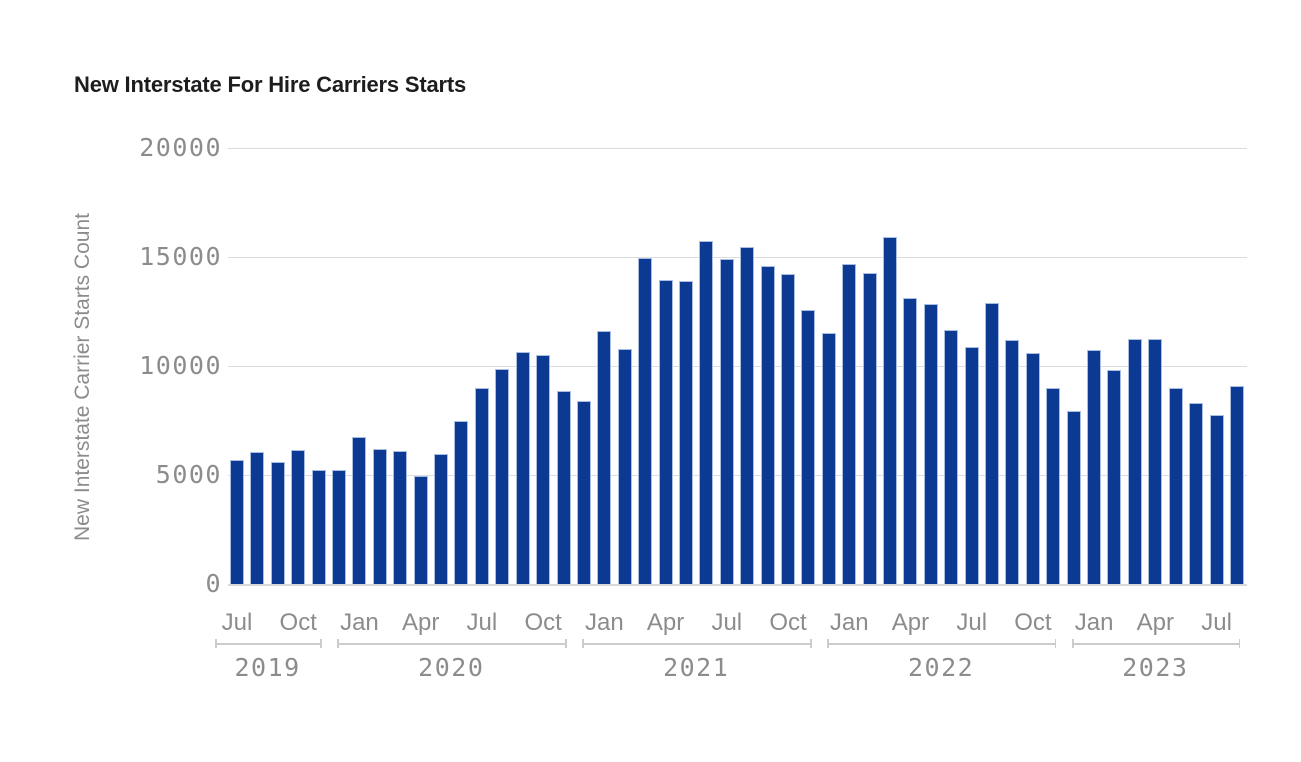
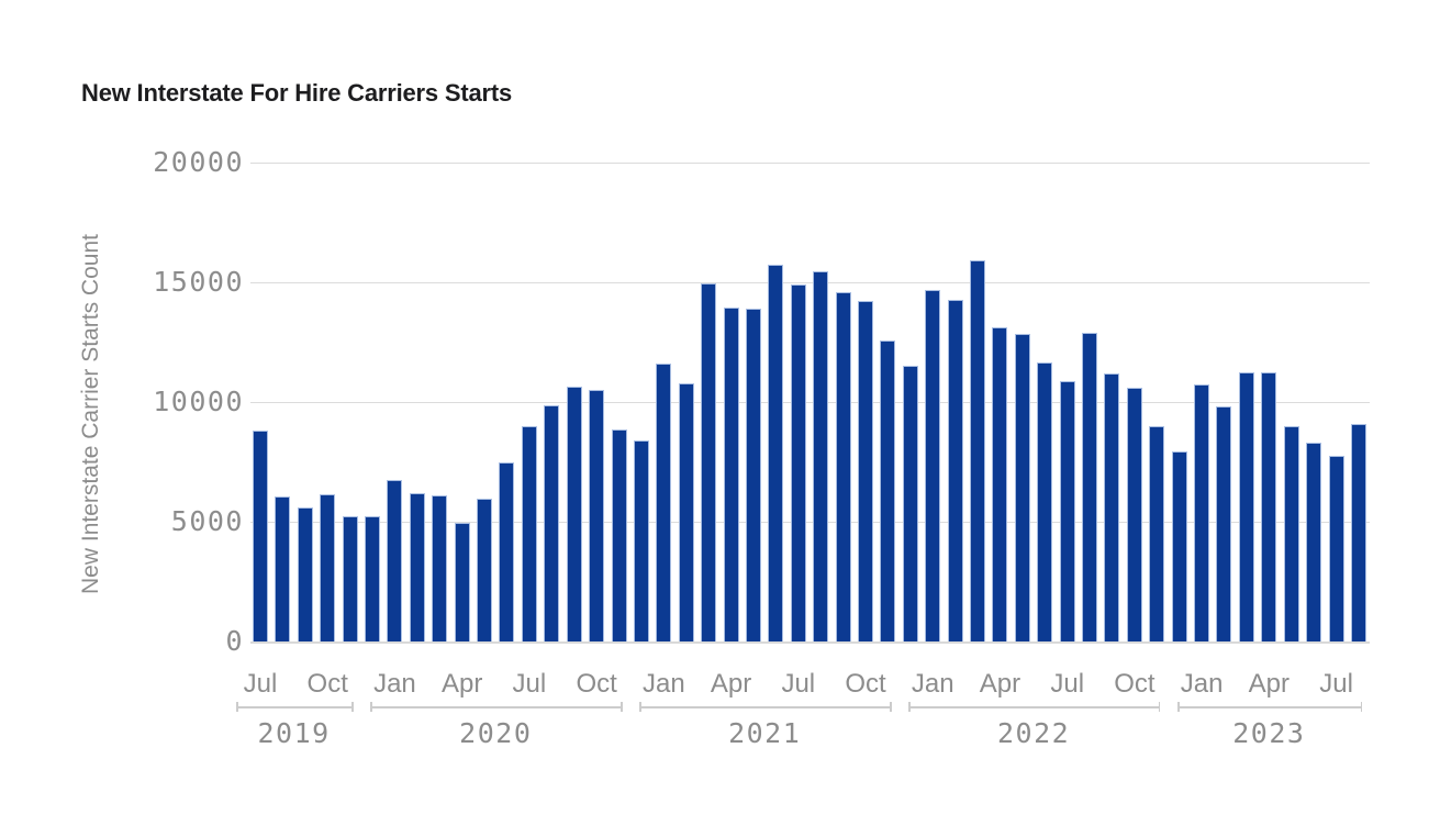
Jul 2019: 5700 -> 8800
